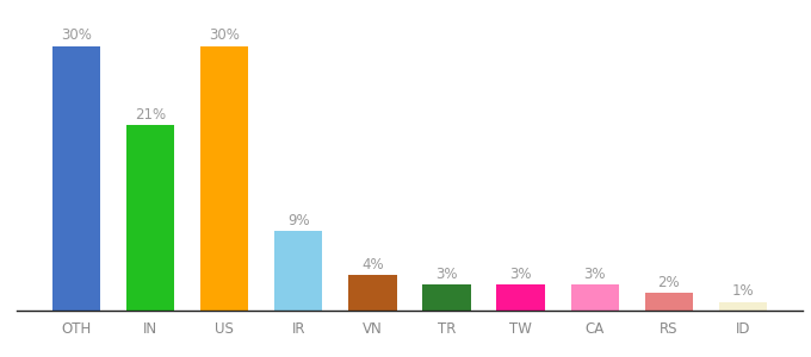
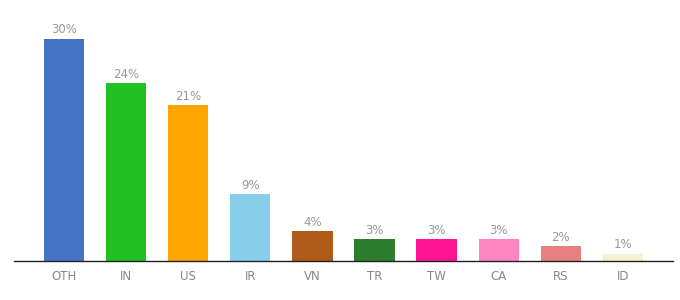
IN: 21% -> 24%
US: 30% -> 21%
